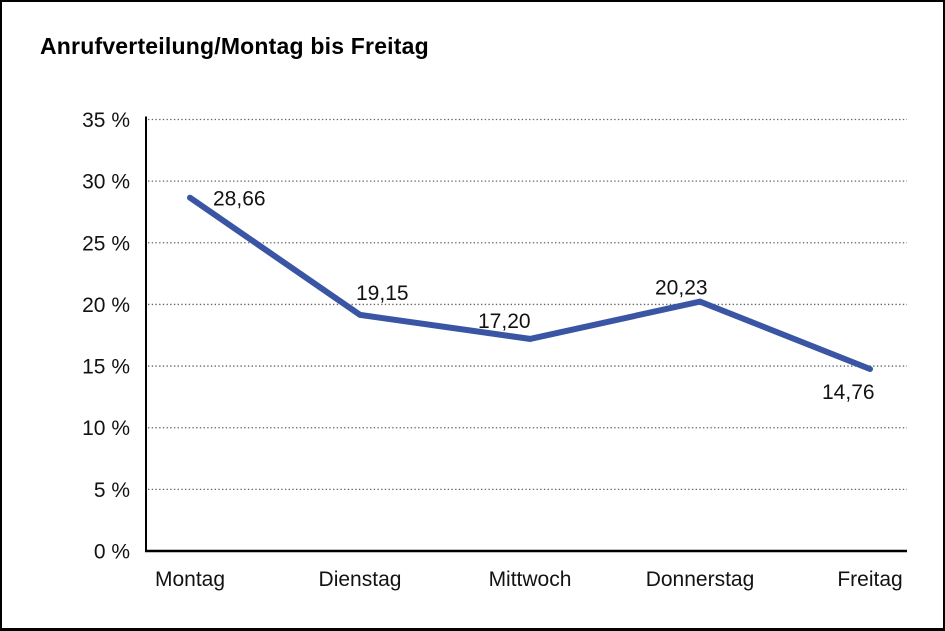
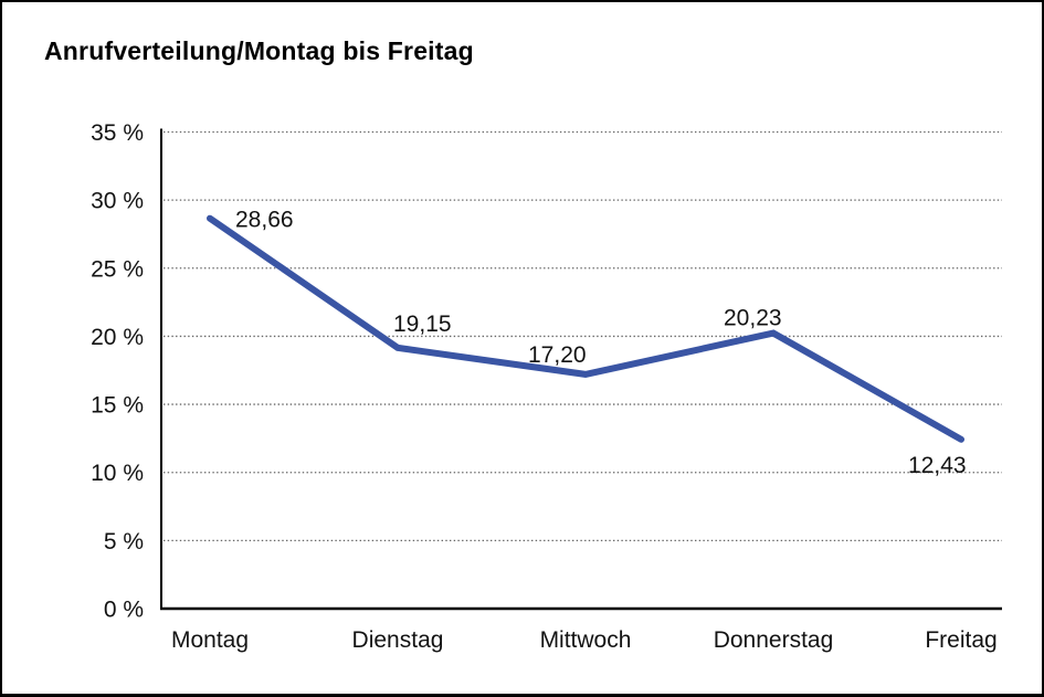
Freitag: 14,76 -> 12,43
